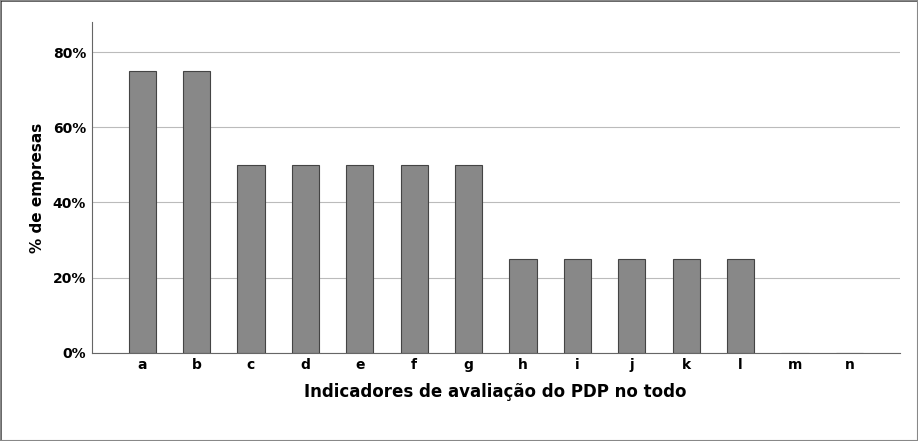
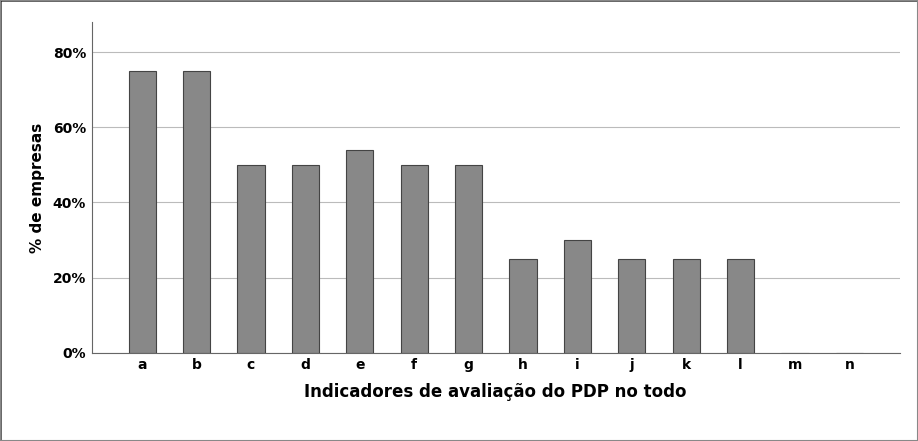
e: 50% -> 54%
i: 25% -> 30%
